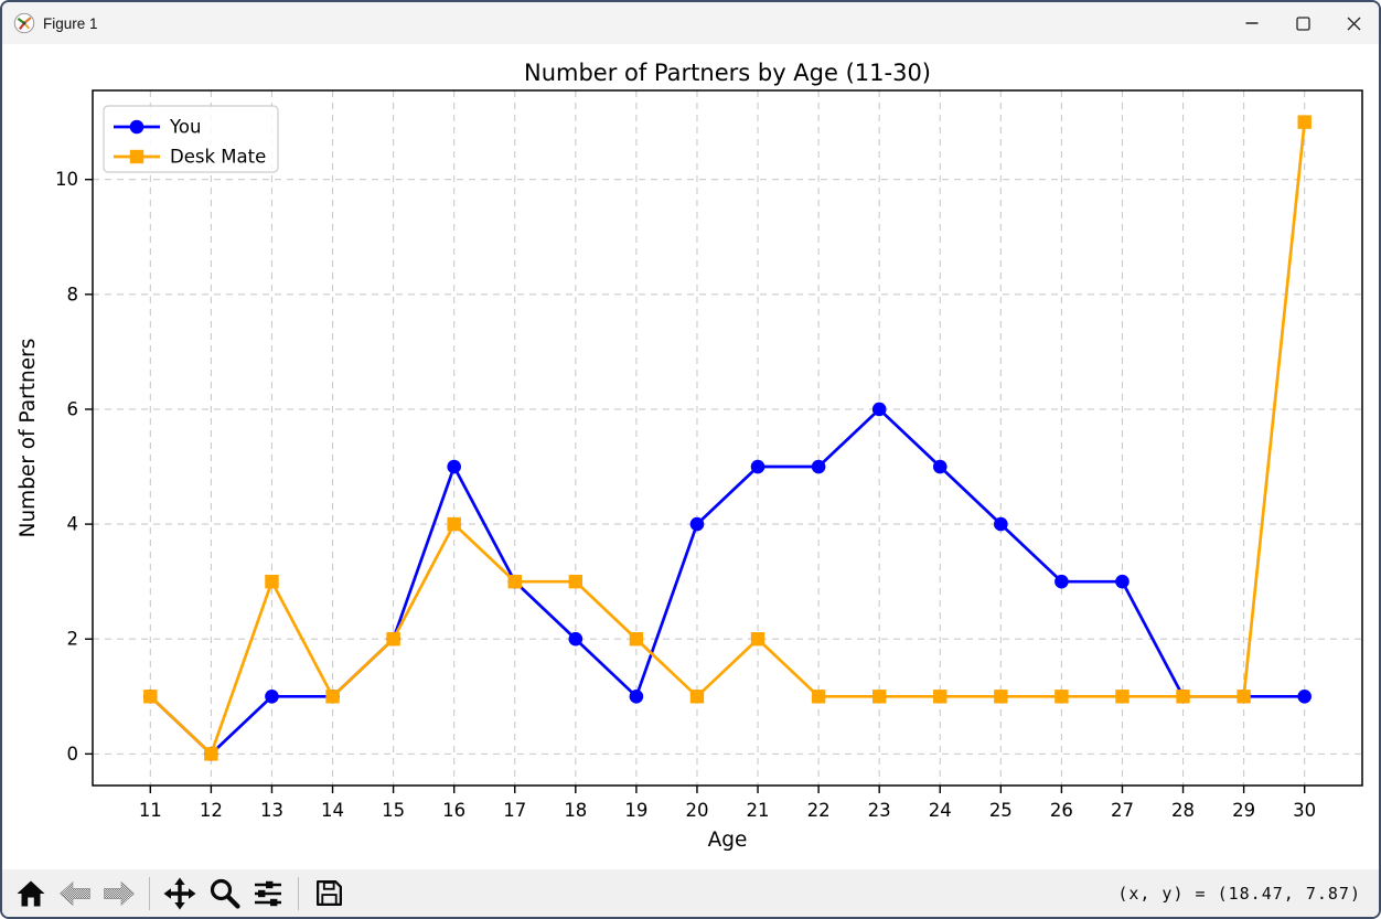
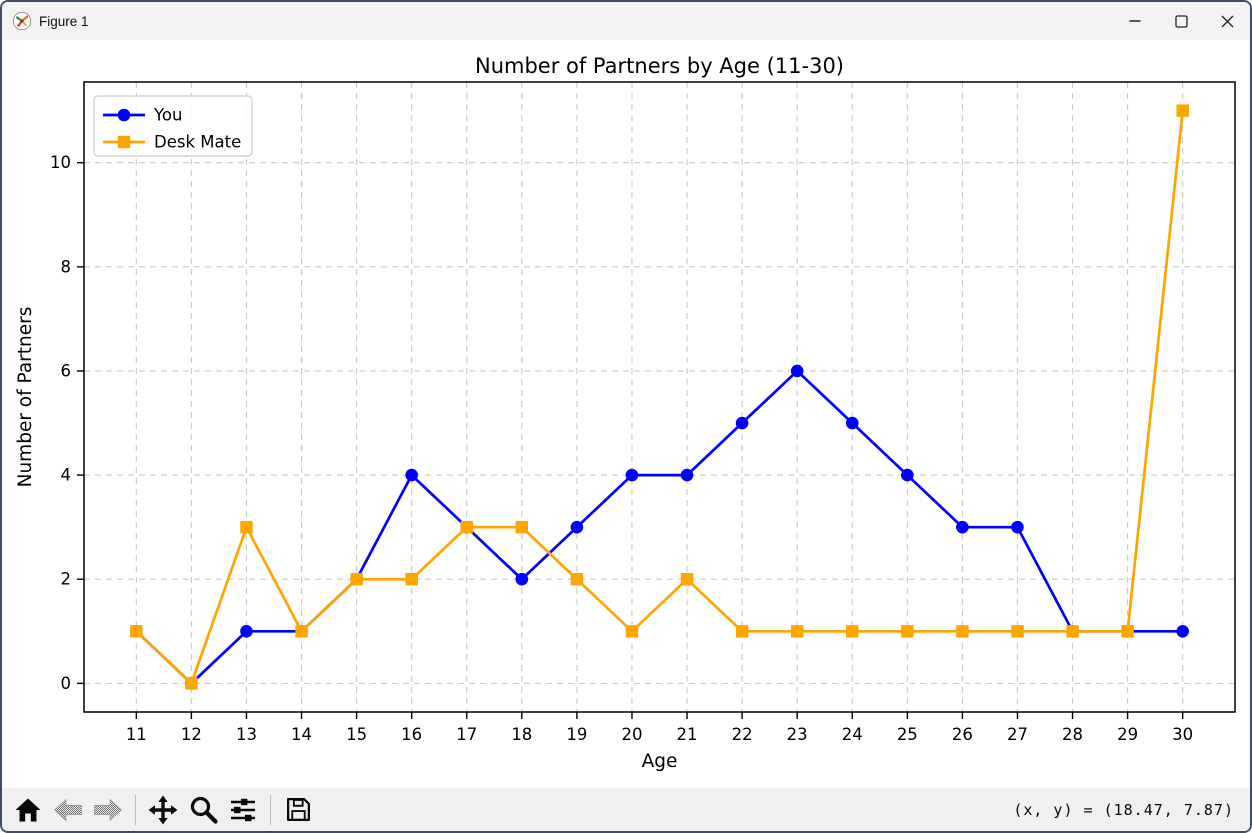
You/16: 5 -> 4
Desk Mate/16: 4 -> 2
You/19: 1 -> 3
You/21: 5 -> 4
